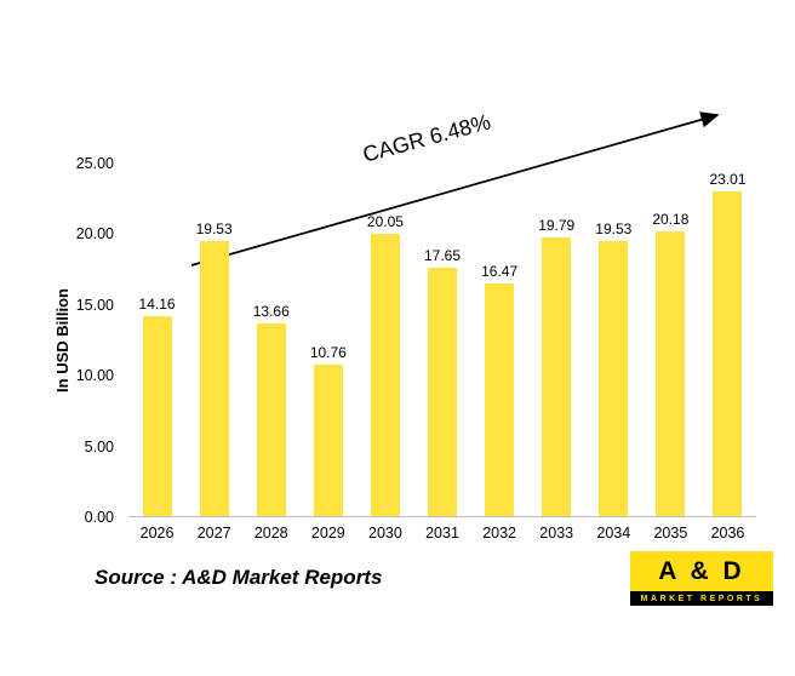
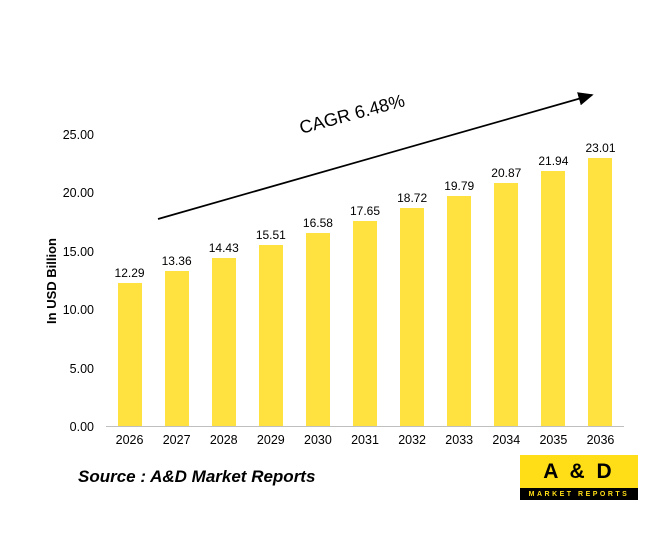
2026: 14.16 -> 12.29
2027: 19.53 -> 13.36
2028: 13.66 -> 14.43
2029: 10.76 -> 15.51
2030: 20.05 -> 16.58
2032: 16.47 -> 18.72
2034: 19.53 -> 20.87
2035: 20.18 -> 21.94
